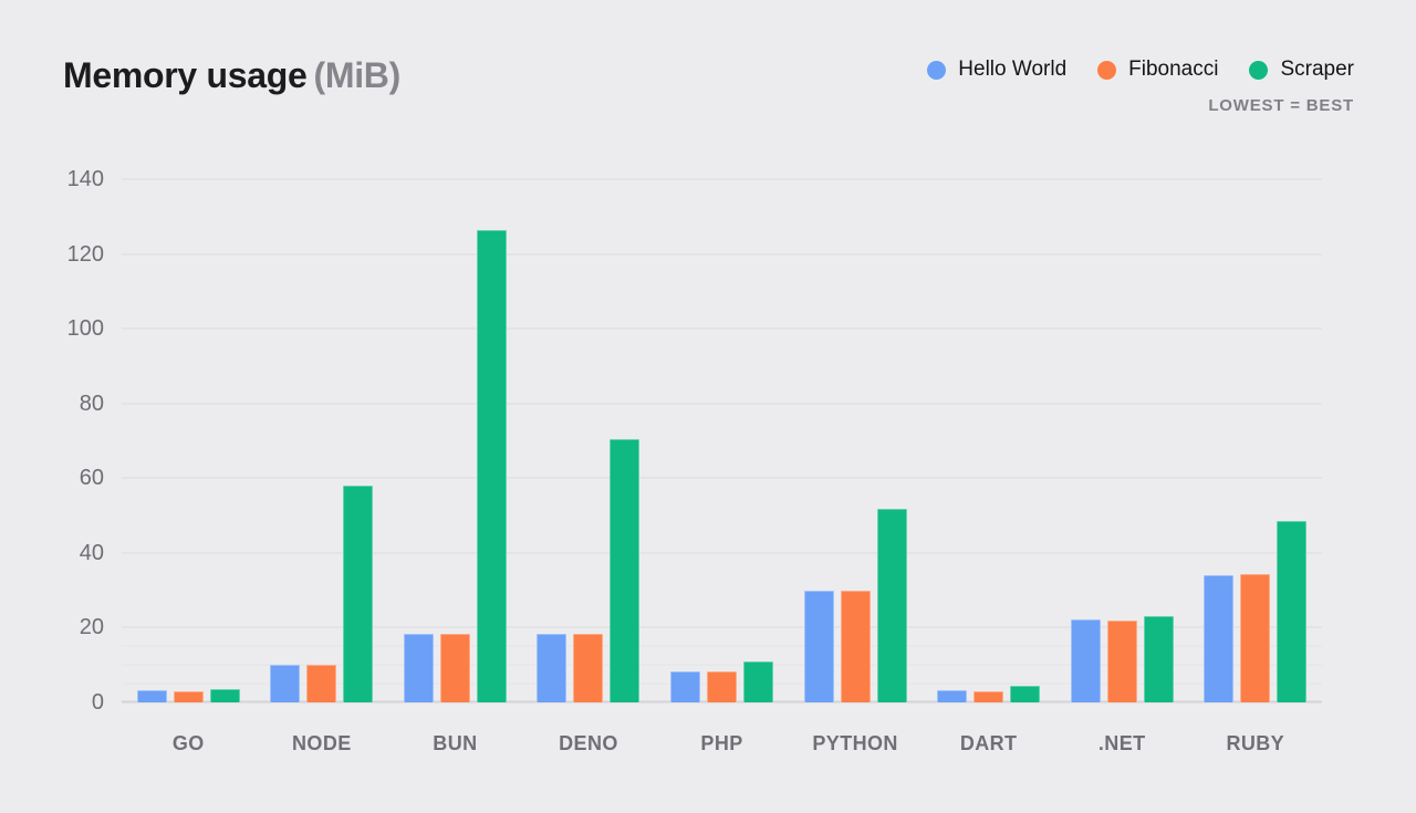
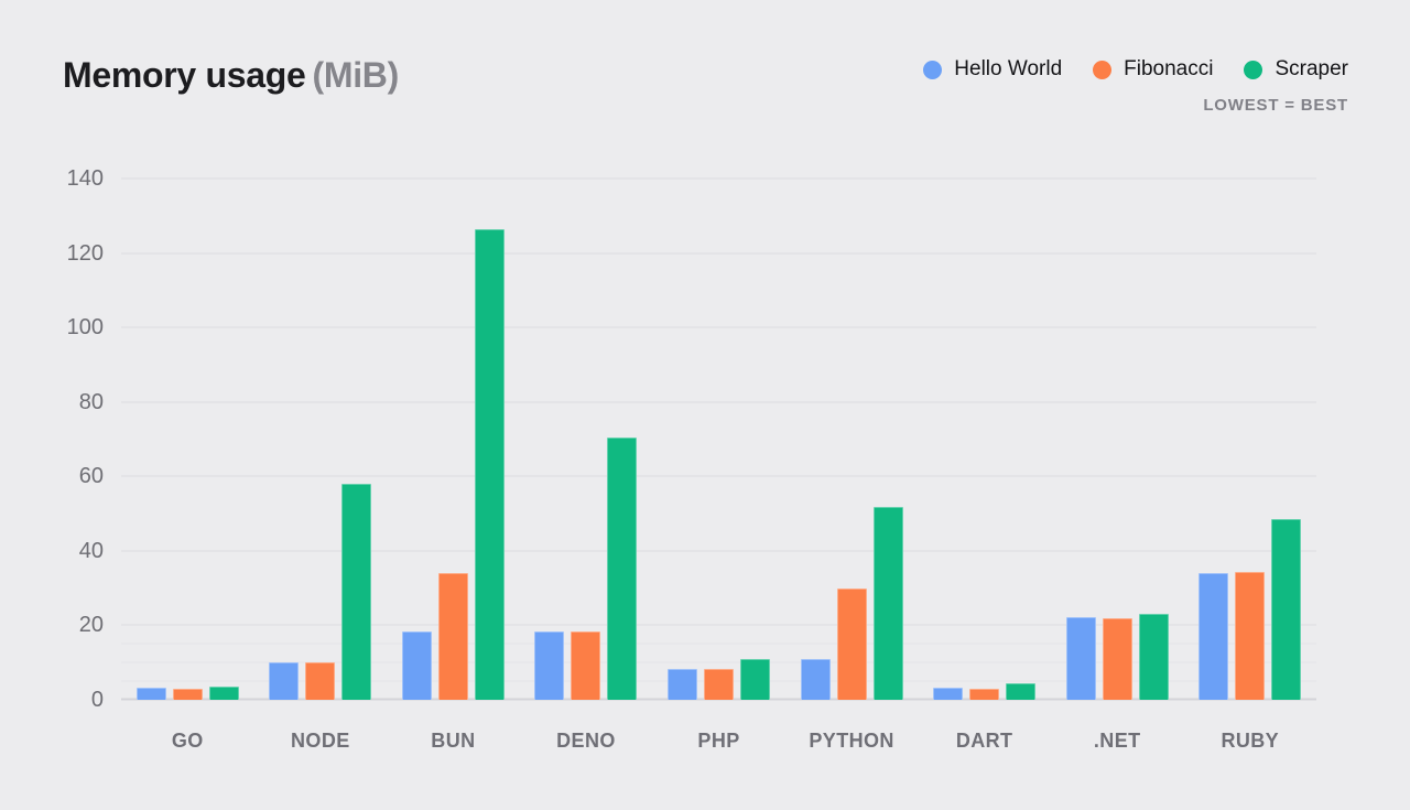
Fibonacci/BUN: 18 -> 34
Hello World/PYTHON: 30 -> 11
